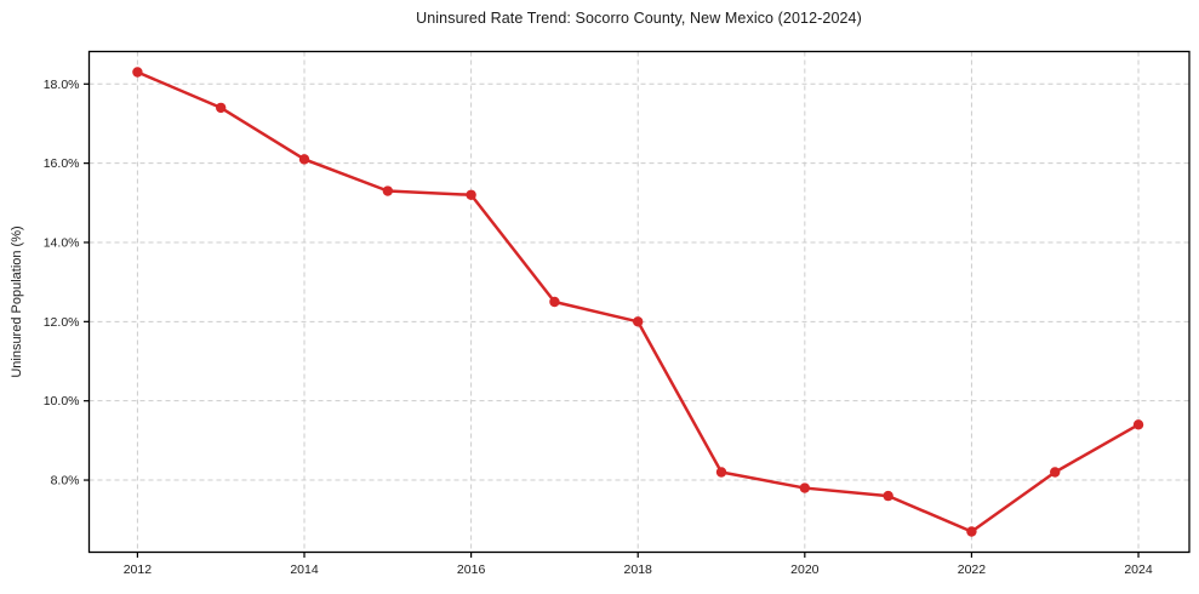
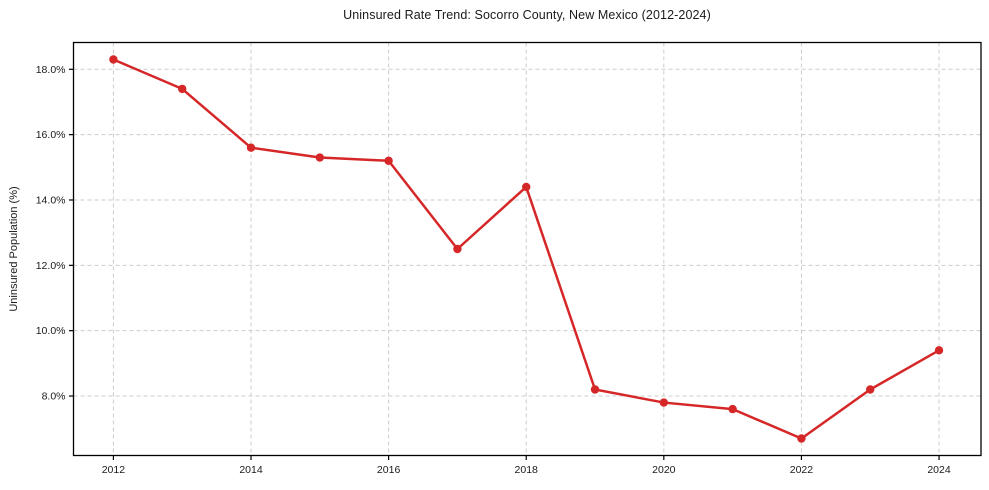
2014: 16.1% -> 15.6%
2018: 12.0% -> 14.4%
